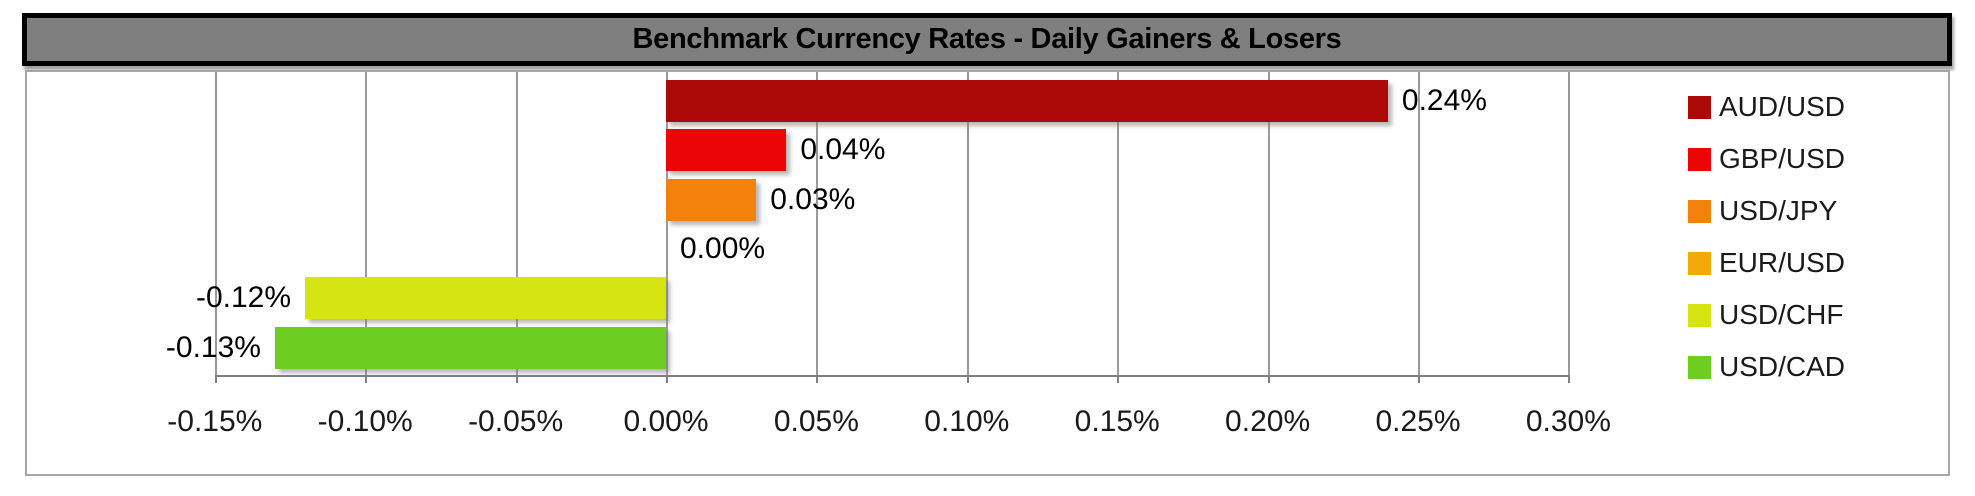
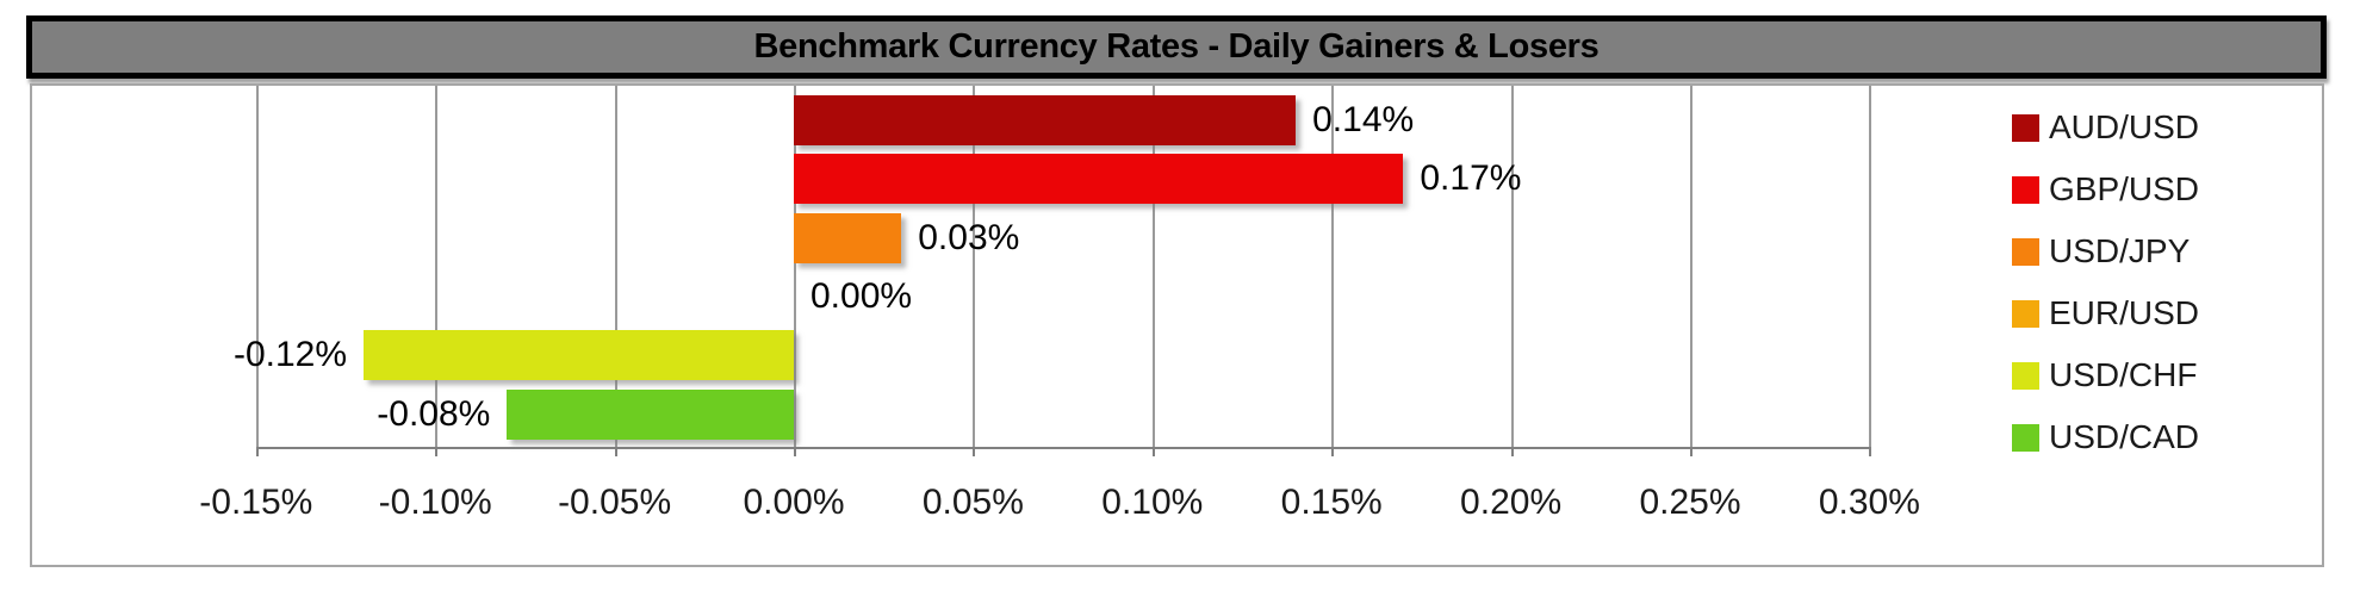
AUD/USD: 0.24% -> 0.14%
GBP/USD: 0.04% -> 0.17%
USD/CAD: -0.13% -> -0.08%
